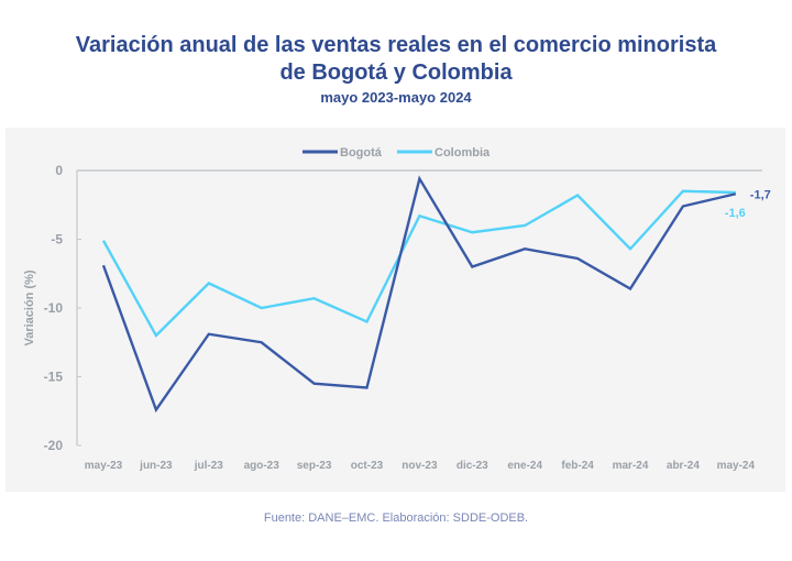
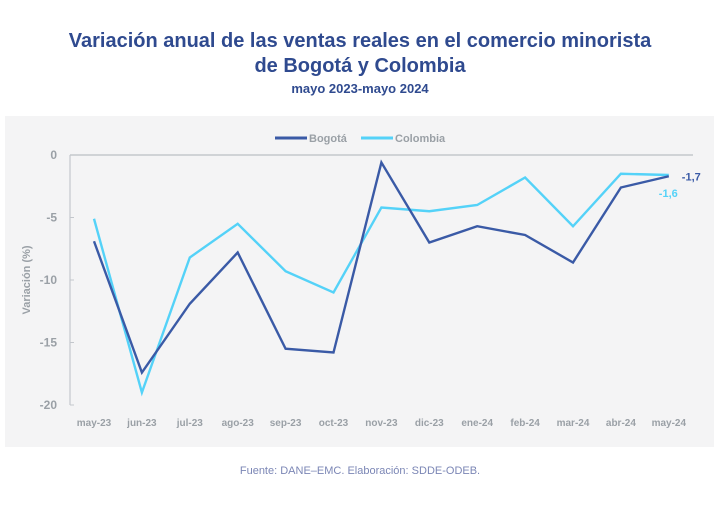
Colombia/jun-23: -12.0 -> -19.0
Bogotá/ago-23: -12.5 -> -7.8
Colombia/ago-23: -10.0 -> -5.5
Colombia/nov-23: -3.3 -> -4.2
